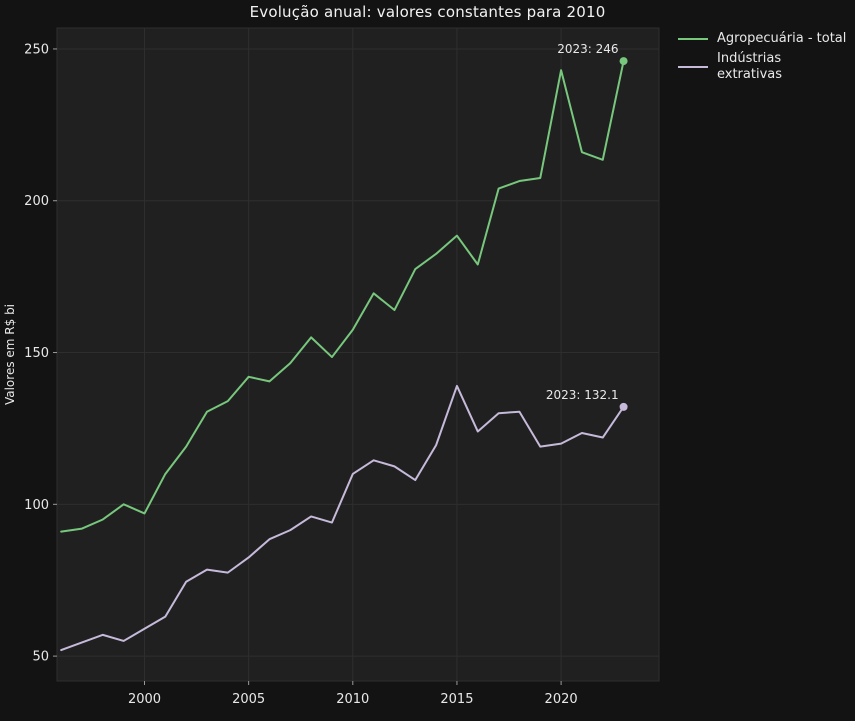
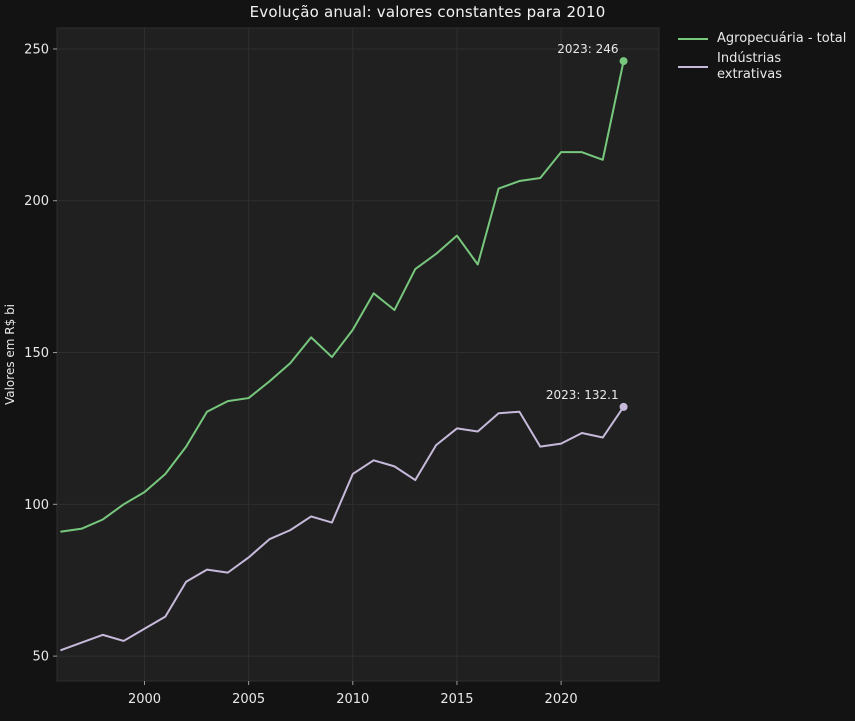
Agropecuária - total/2000: 97 -> 104
Agropecuária - total/2005: 142 -> 135
Indústrias extrativas/2015: 139 -> 125
Agropecuária - total/2020: 243 -> 216
